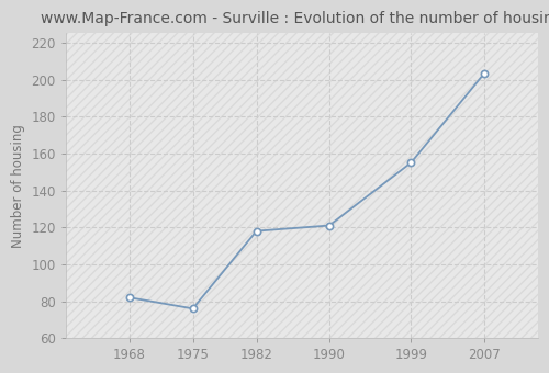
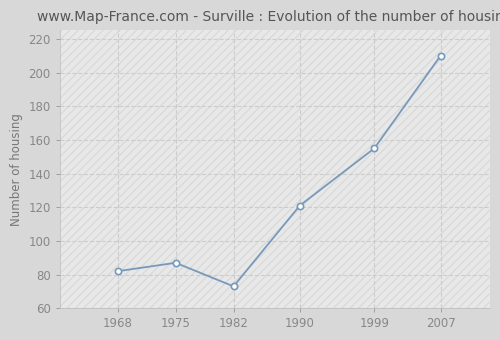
1975: 76 -> 87
1982: 118 -> 73
2007: 203 -> 210
